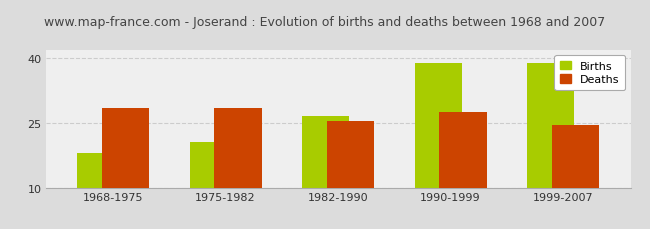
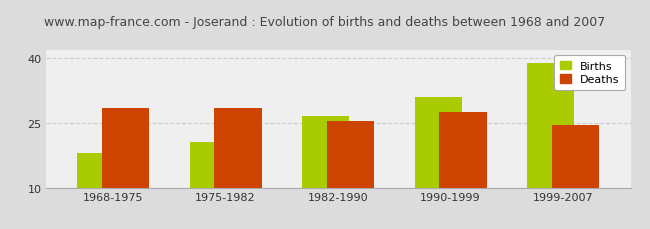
Births/1990-1999: 39.0 -> 31.0
